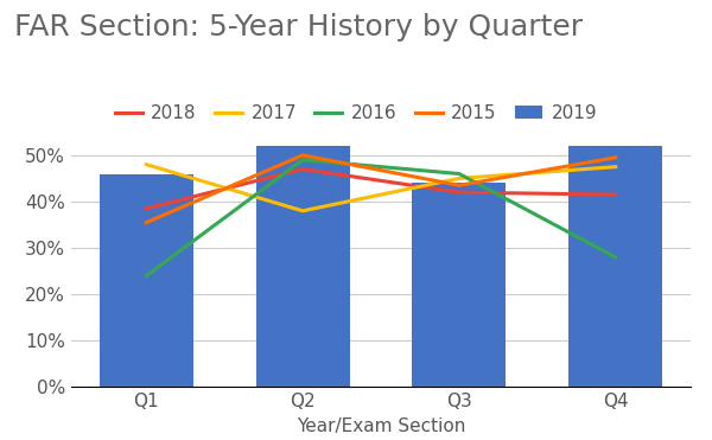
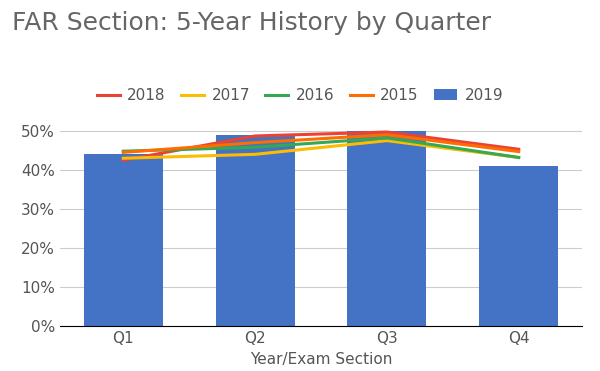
2019/Q1: 46% -> 44%
2018/Q1: 38.5% -> 42.5%
2017/Q1: 48.0% -> 43.0%
2016/Q1: 24.0% -> 44.8%
2015/Q1: 35.5% -> 44.5%
2019/Q2: 52% -> 49%
2018/Q2: 47.0% -> 48.7%
2017/Q2: 38.0% -> 44.0%
2016/Q2: 49.0% -> 45.8%
2015/Q2: 50.0% -> 47.0%
2019/Q3: 44% -> 50%
2018/Q3: 42.0% -> 49.7%
2017/Q3: 45.0% -> 47.5%
2016/Q3: 46.0% -> 48.2%
2015/Q3: 43.5% -> 49.0%
2019/Q4: 52% -> 41%
2018/Q4: 41.5% -> 45.3%
2017/Q4: 47.5% -> 43.2%
2016/Q4: 28.0% -> 43.2%
2015/Q4: 49.5% -> 44.7%
